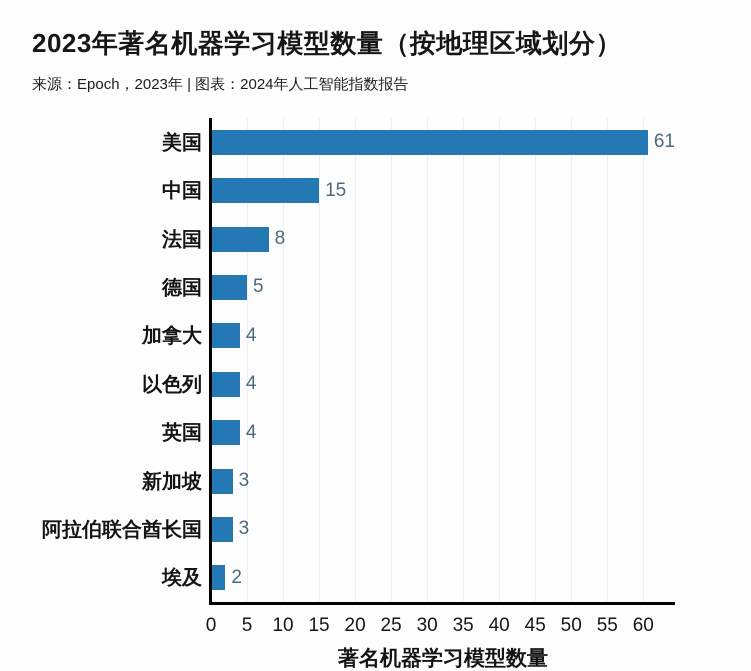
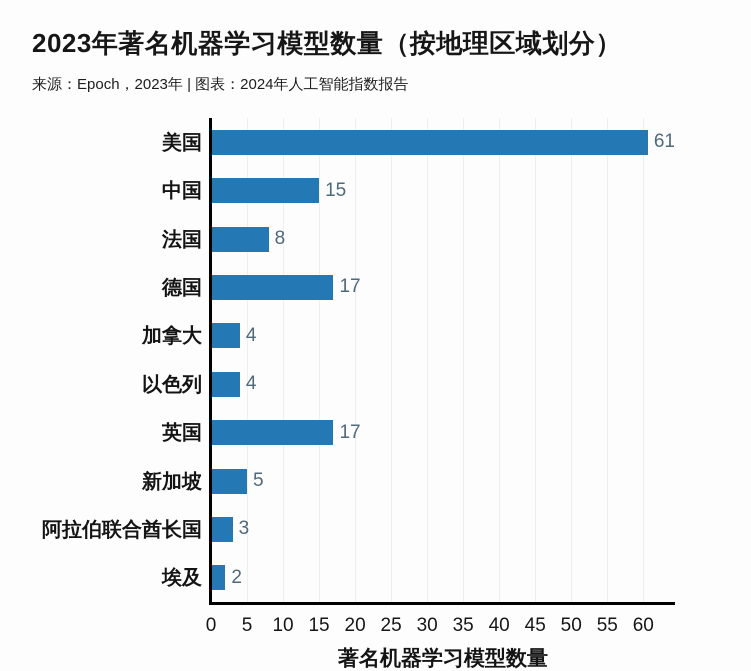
德国: 5 -> 17
英国: 4 -> 17
新加坡: 3 -> 5
